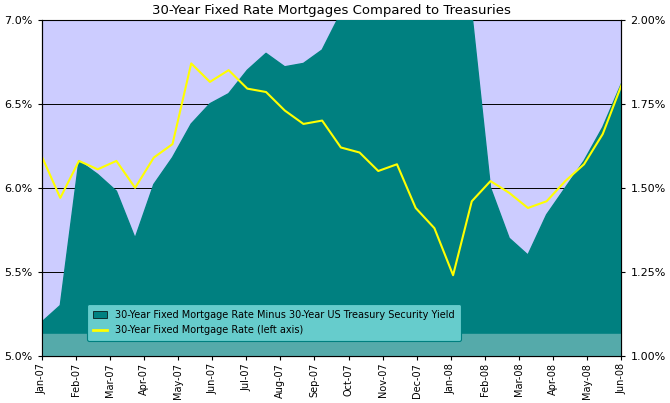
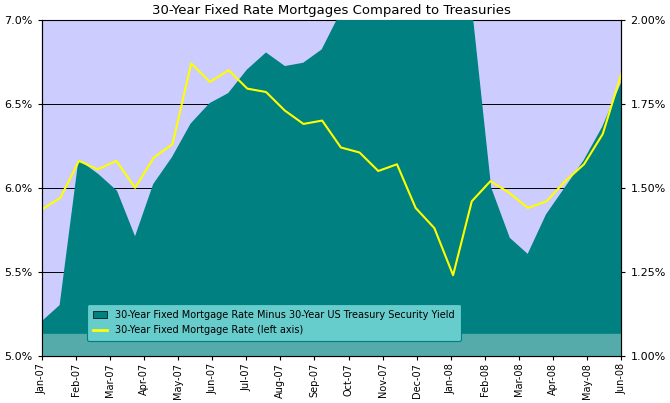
30-Year Fixed Mortgage Rate (left axis)/Jan-07: 6.19% -> 5.87%
30-Year Fixed Mortgage Rate (left axis)/Jun-08: 6.61% -> 6.68%
